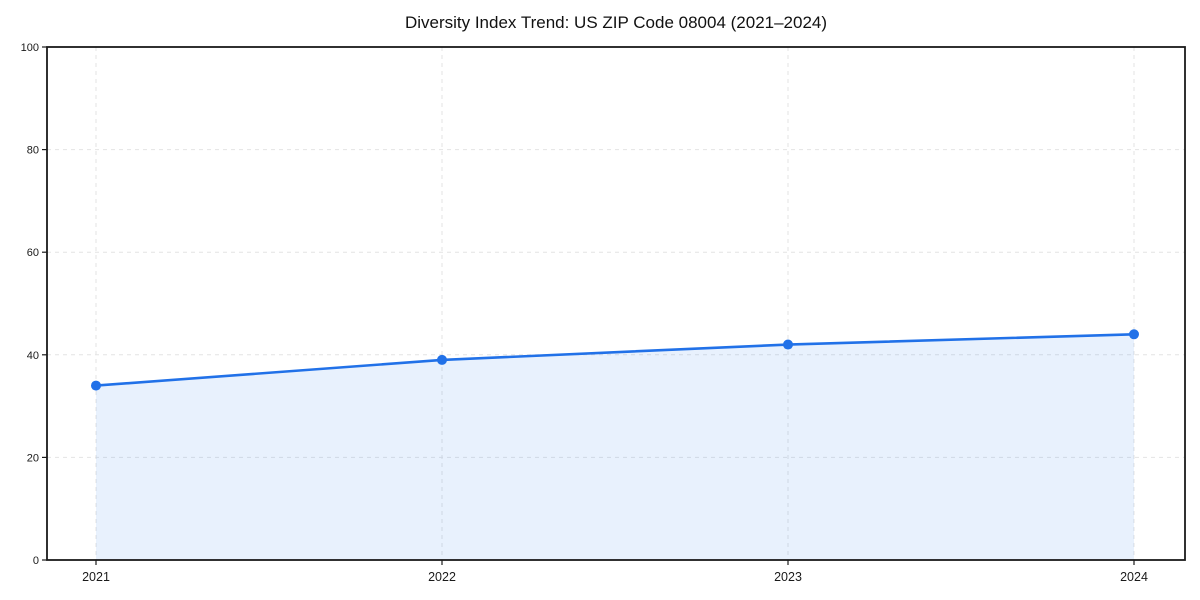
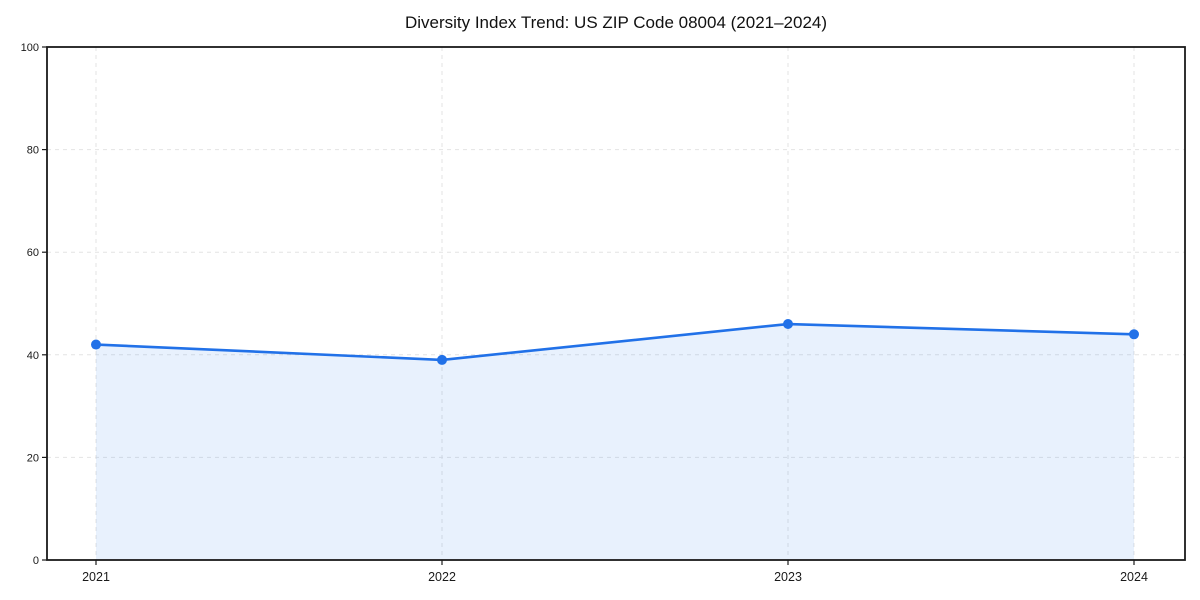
2021: 34 -> 42
2023: 42 -> 46
